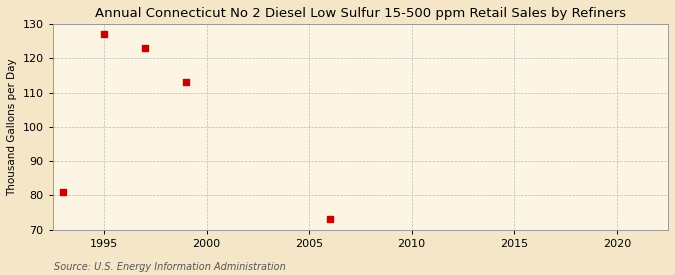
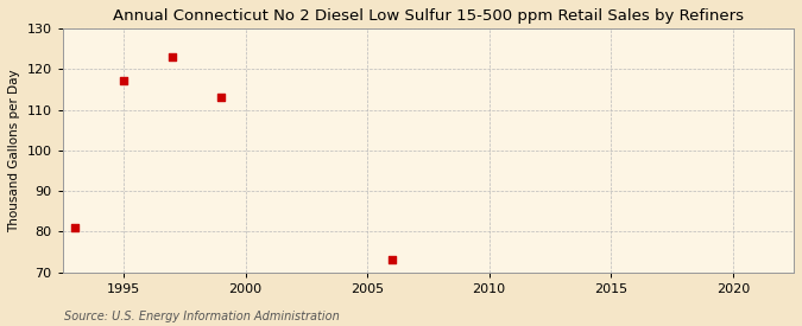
1995: 127 -> 117
